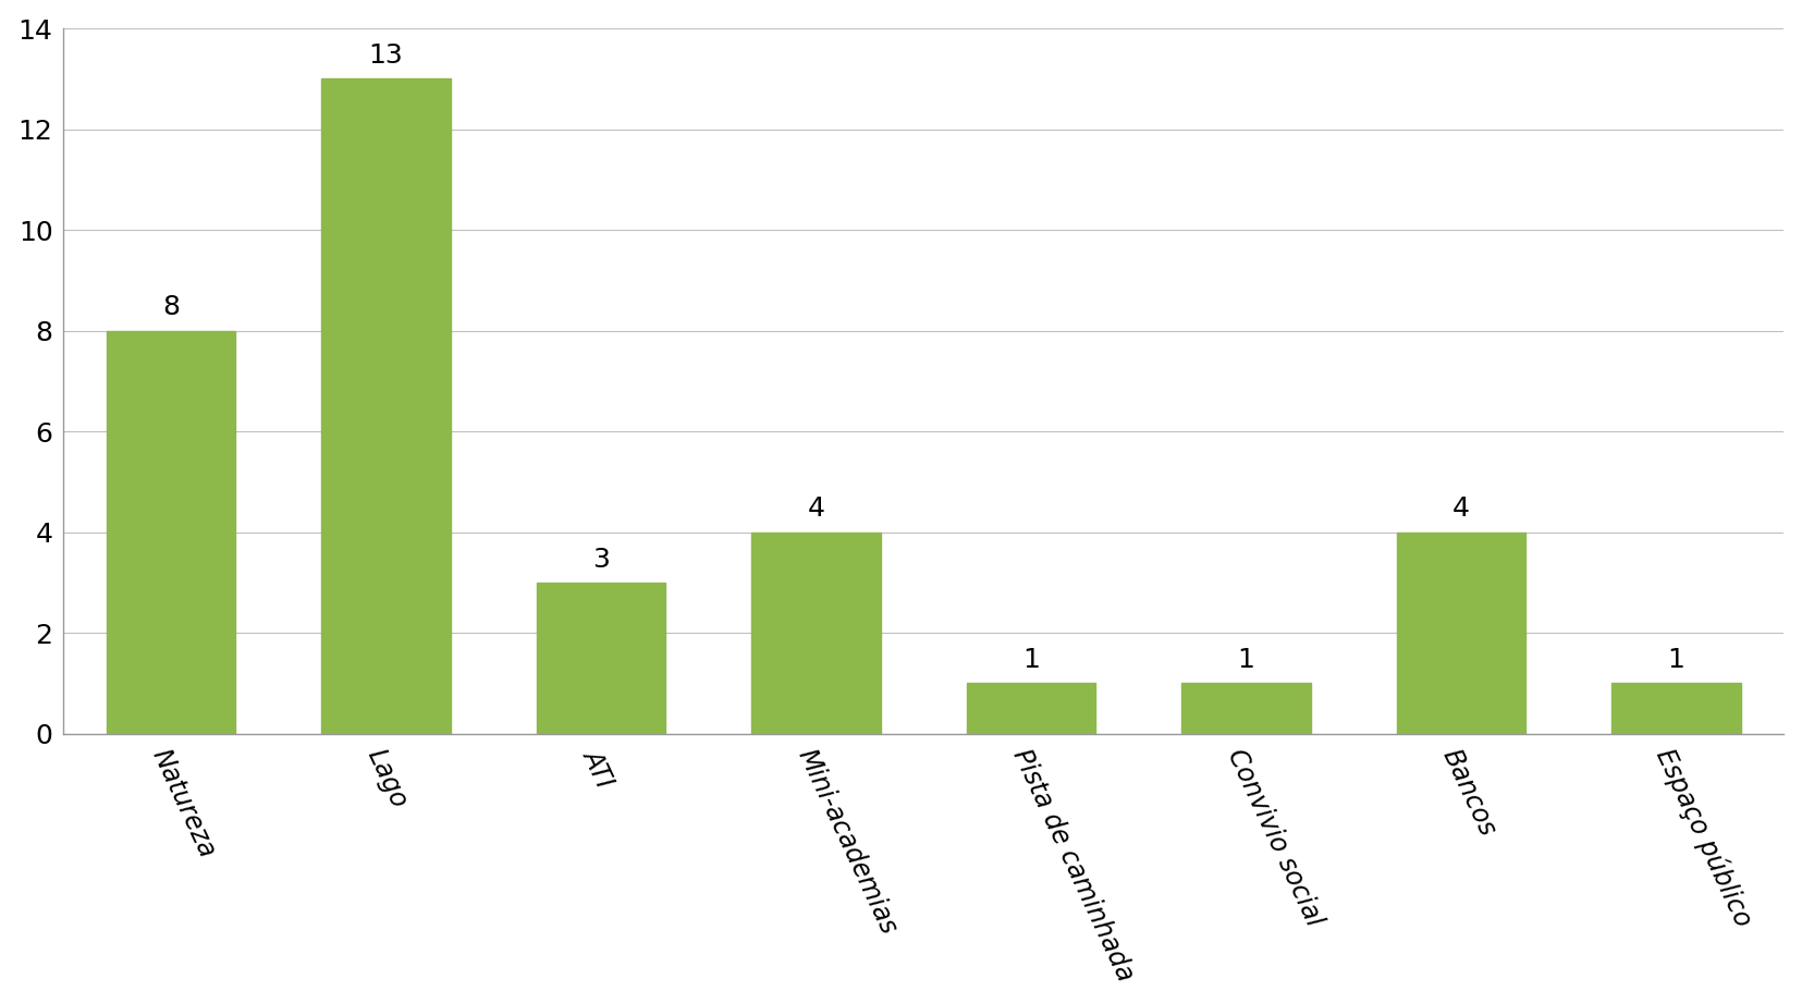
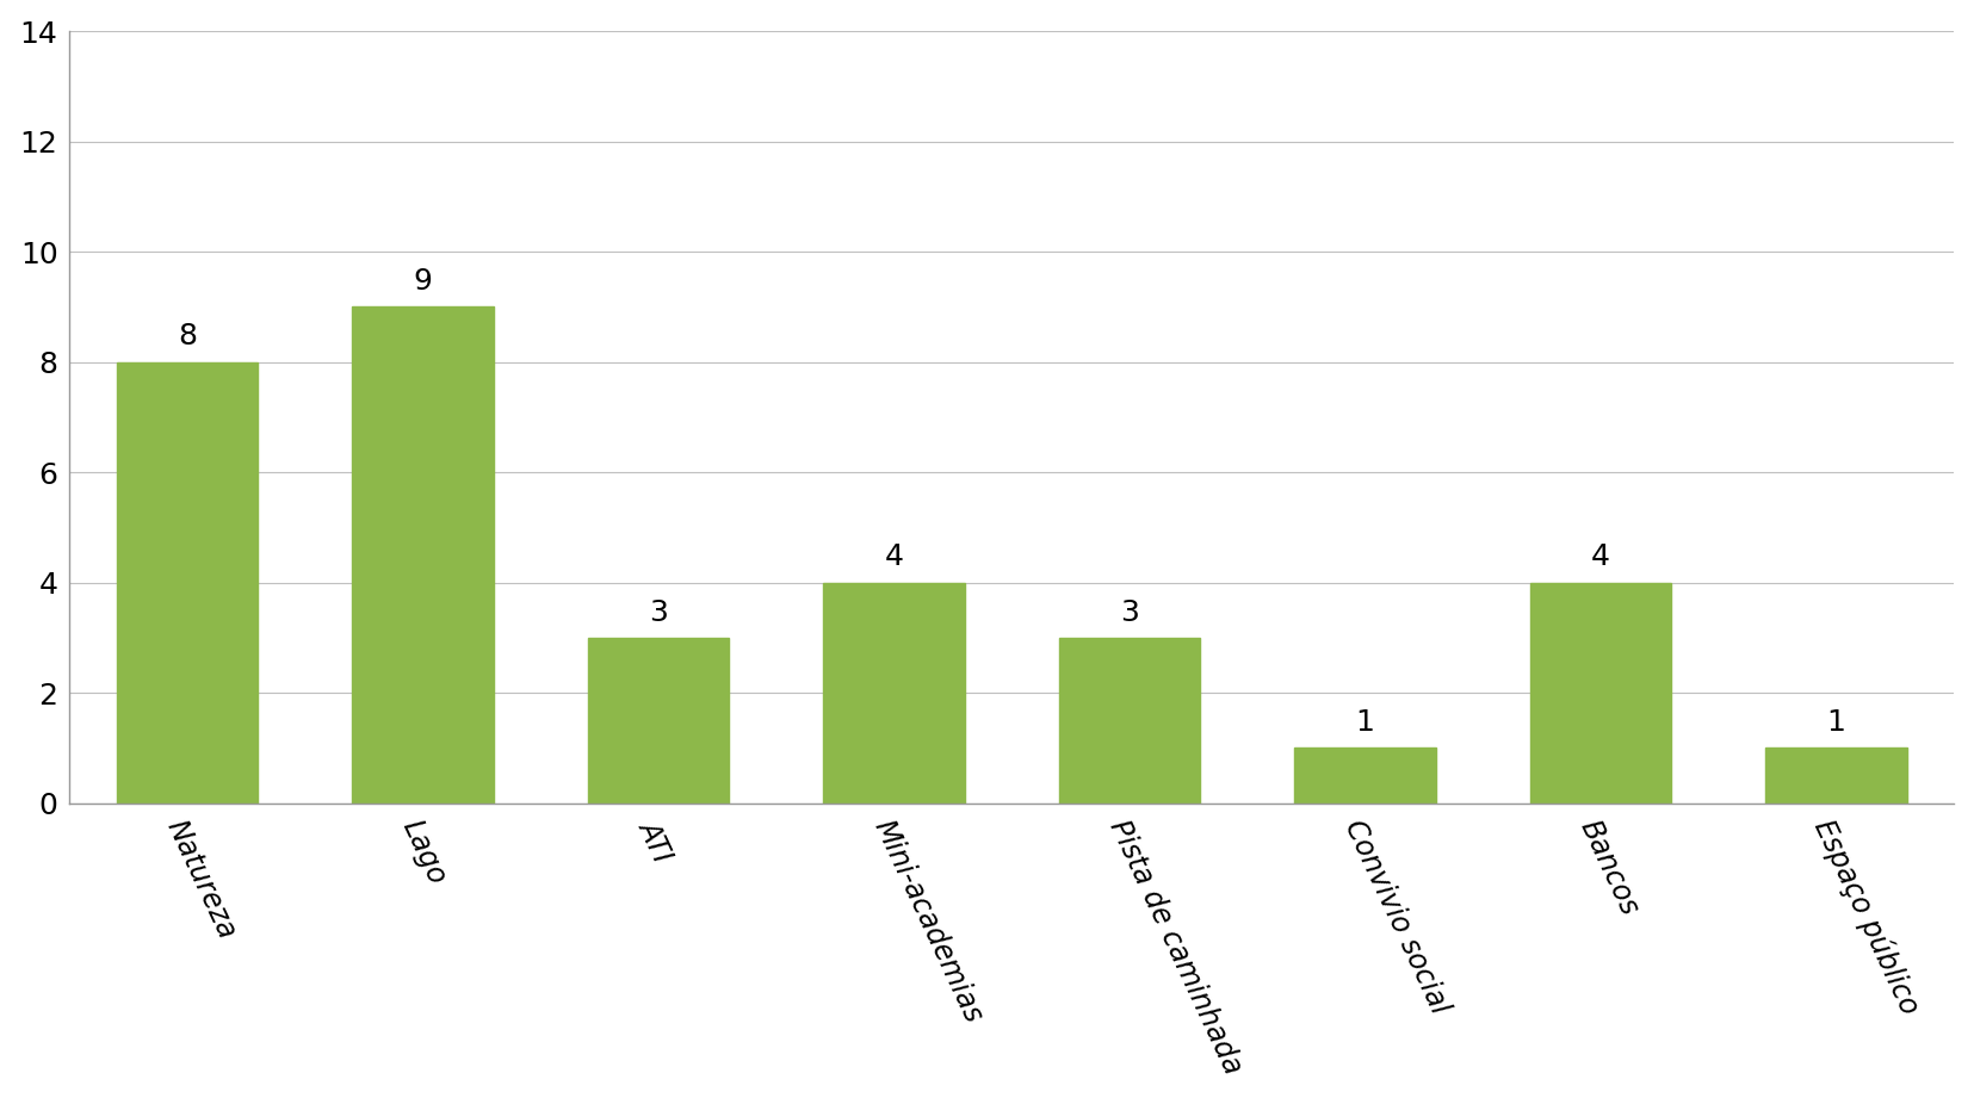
Lago: 13 -> 9
Pista de caminhada: 1 -> 3
